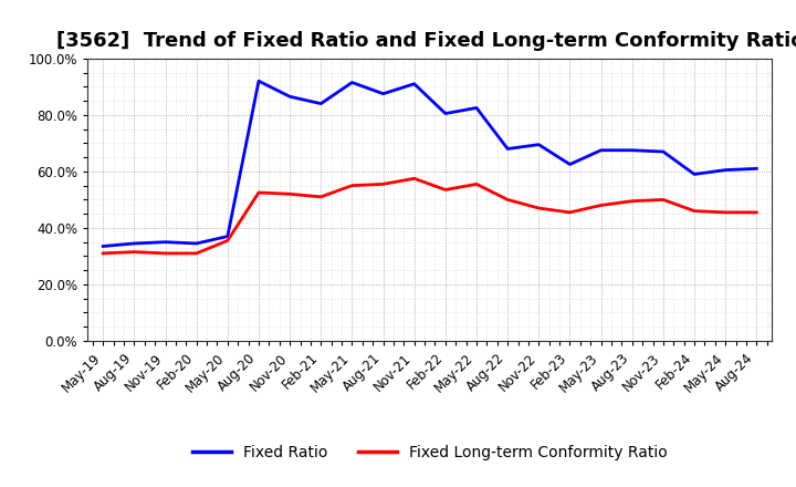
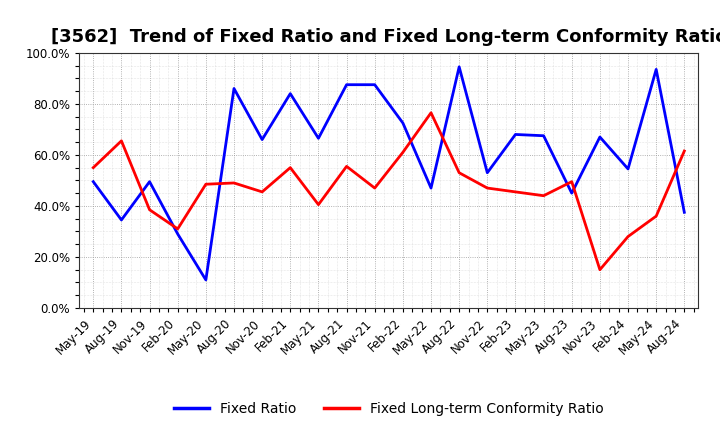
Fixed Ratio/May-19: 33.5% -> 49.5%
Fixed Long-term Conformity Ratio/May-19: 31.0% -> 55.0%
Fixed Long-term Conformity Ratio/Aug-19: 31.5% -> 65.5%
Fixed Ratio/Nov-19: 35.0% -> 49.5%
Fixed Long-term Conformity Ratio/Nov-19: 31.0% -> 38.5%
Fixed Ratio/Feb-20: 34.5% -> 29.0%
Fixed Ratio/May-20: 37.0% -> 11.0%
Fixed Long-term Conformity Ratio/May-20: 35.5% -> 48.5%
Fixed Ratio/Aug-20: 92.0% -> 86.0%
Fixed Long-term Conformity Ratio/Aug-20: 52.5% -> 49.0%
Fixed Ratio/Nov-20: 86.5% -> 66.0%
Fixed Long-term Conformity Ratio/Nov-20: 52.0% -> 45.5%
Fixed Long-term Conformity Ratio/Feb-21: 51.0% -> 55.0%
Fixed Ratio/May-21: 91.5% -> 66.5%
Fixed Long-term Conformity Ratio/May-21: 55.0% -> 40.5%
Fixed Ratio/Nov-21: 91.0% -> 87.5%
Fixed Long-term Conformity Ratio/Nov-21: 57.5% -> 47.0%
Fixed Ratio/Feb-22: 80.5% -> 72.5%
Fixed Long-term Conformity Ratio/Feb-22: 53.5% -> 61.0%
Fixed Ratio/May-22: 82.5% -> 47.0%
Fixed Long-term Conformity Ratio/May-22: 55.5% -> 76.5%
Fixed Ratio/Aug-22: 68.0% -> 94.5%
Fixed Long-term Conformity Ratio/Aug-22: 50.0% -> 53.0%
Fixed Ratio/Nov-22: 69.5% -> 53.0%
Fixed Ratio/Feb-23: 62.5% -> 68.0%
Fixed Long-term Conformity Ratio/May-23: 48.0% -> 44.0%
Fixed Ratio/Aug-23: 67.5% -> 45.0%
Fixed Long-term Conformity Ratio/Nov-23: 50.0% -> 15.0%
Fixed Ratio/Feb-24: 59.0% -> 54.5%
Fixed Long-term Conformity Ratio/Feb-24: 46.0% -> 28.0%
Fixed Ratio/May-24: 60.5% -> 93.5%
Fixed Long-term Conformity Ratio/May-24: 45.5% -> 36.0%
Fixed Ratio/Aug-24: 61.0% -> 37.5%
Fixed Long-term Conformity Ratio/Aug-24: 45.5% -> 61.5%
